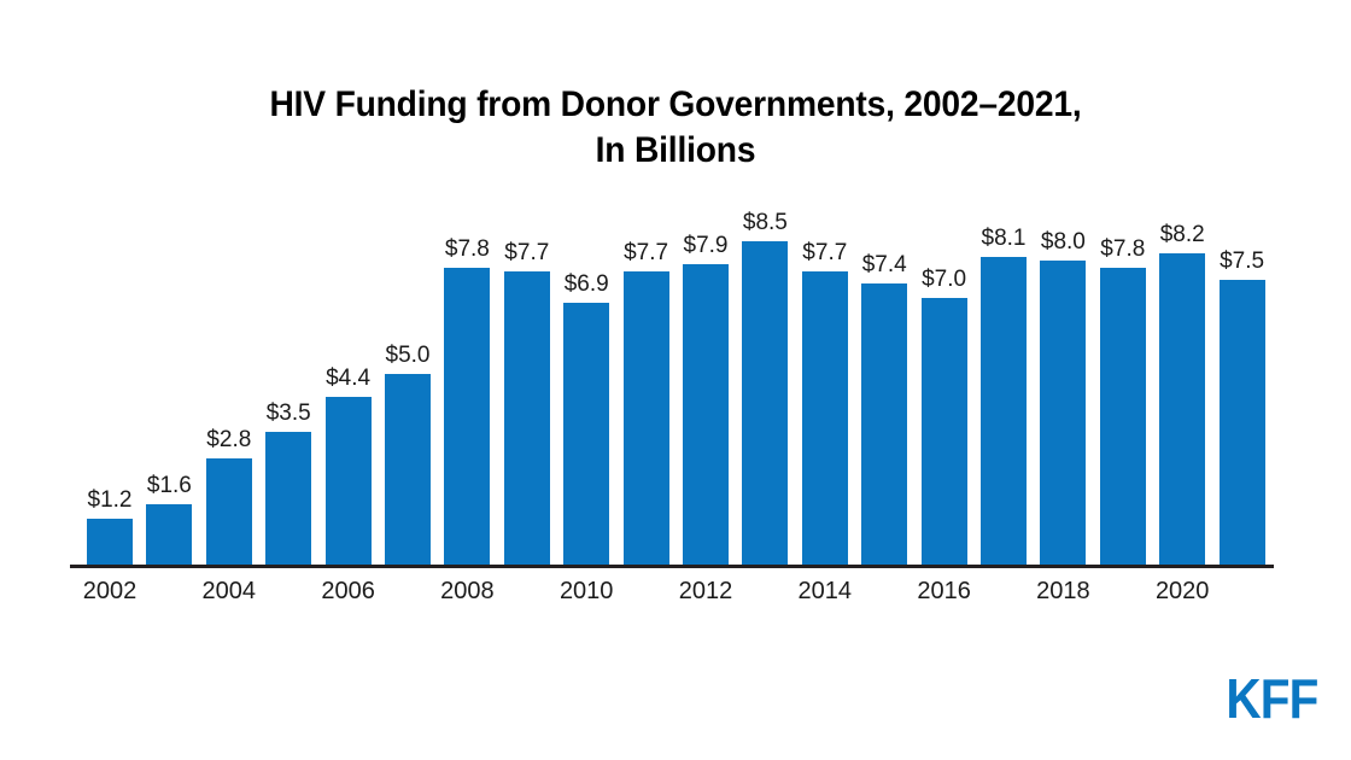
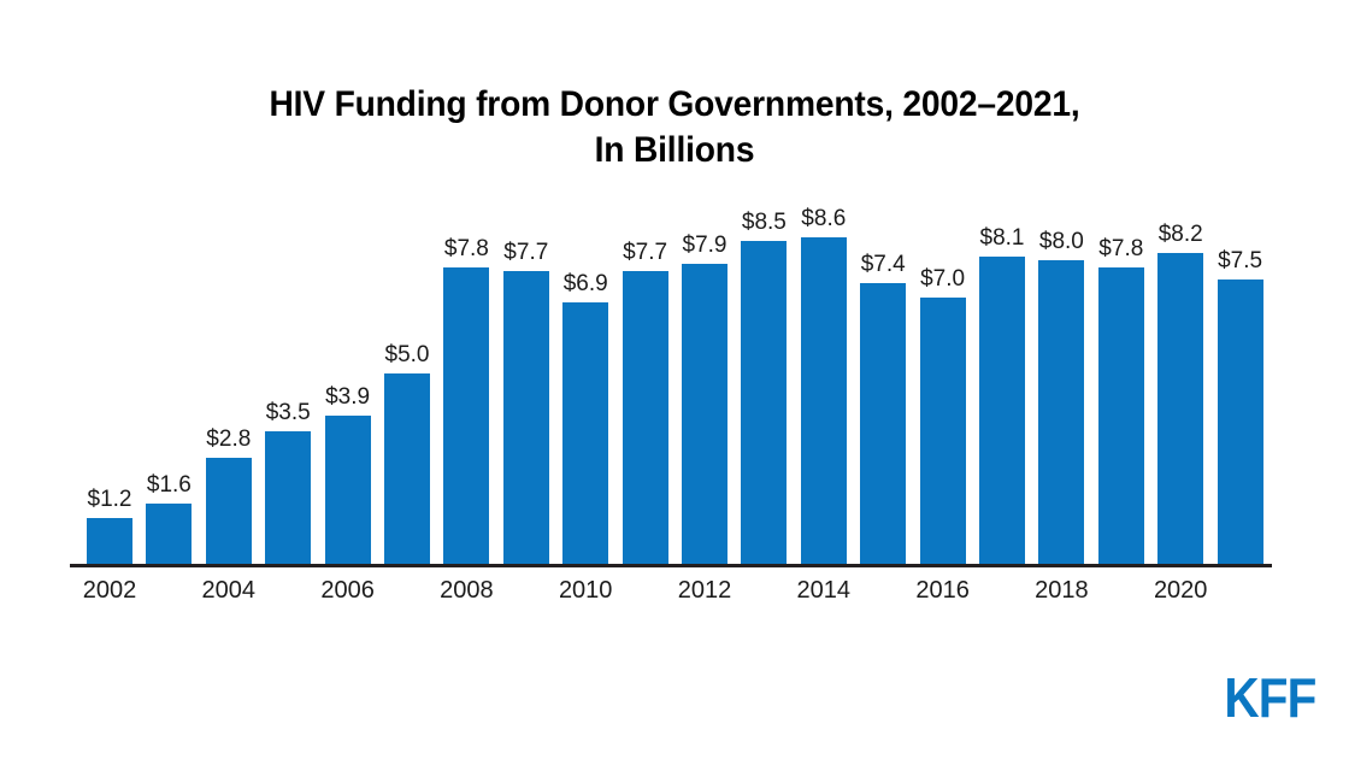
2006: $4.4 -> $3.9
2014: $7.7 -> $8.6
